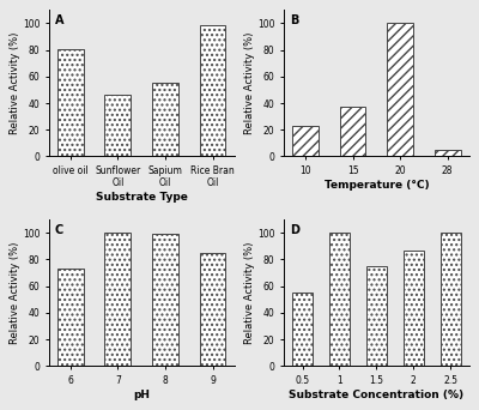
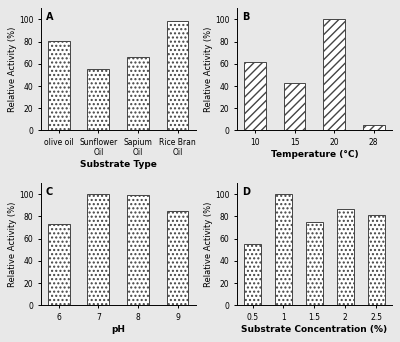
Sunflower Oil: 46 -> 55
Sapium Oil: 55 -> 66
10: 23 -> 62
15: 37 -> 43
2.5: 100 -> 81
